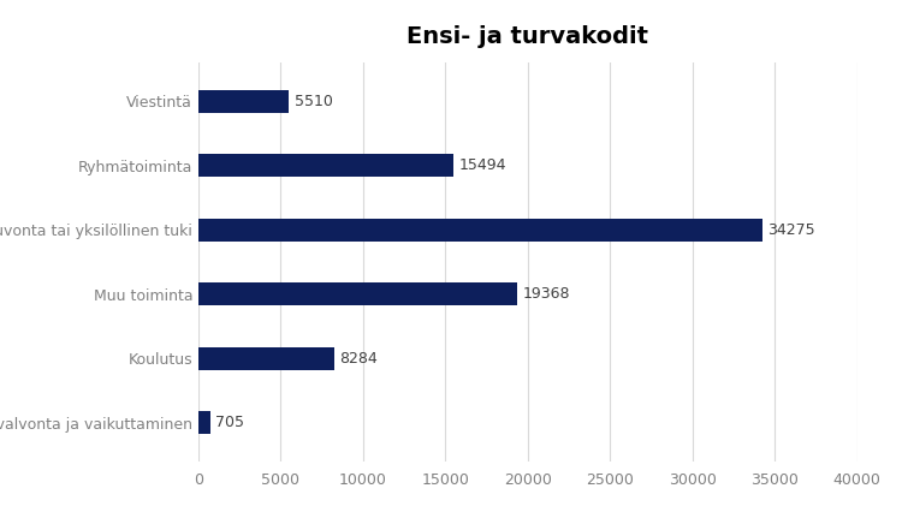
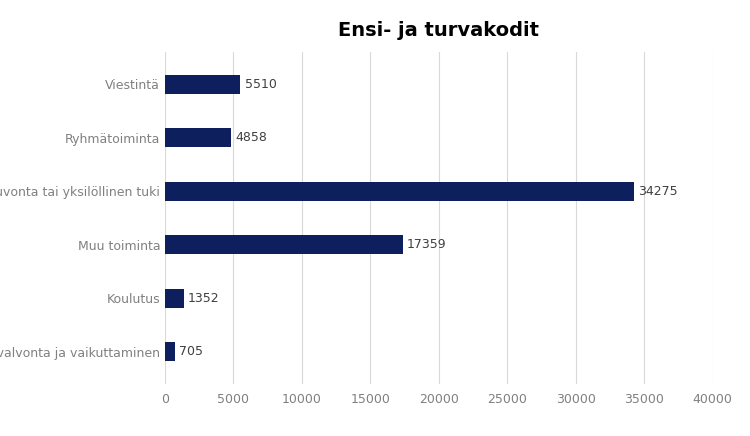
Ryhmätoiminta: 15494 -> 4858
Muu toiminta: 19368 -> 17359
Koulutus: 8284 -> 1352
